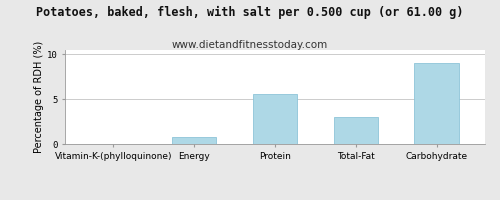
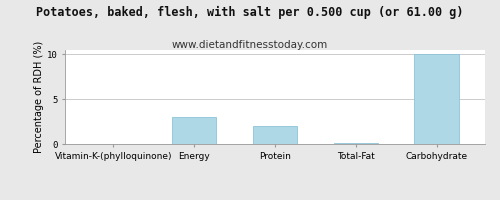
Energy: 0.8 -> 3.0
Protein: 5.6 -> 2.0
Total-Fat: 3.0 -> 0.1
Carbohydrate: 9.0 -> 10.0
